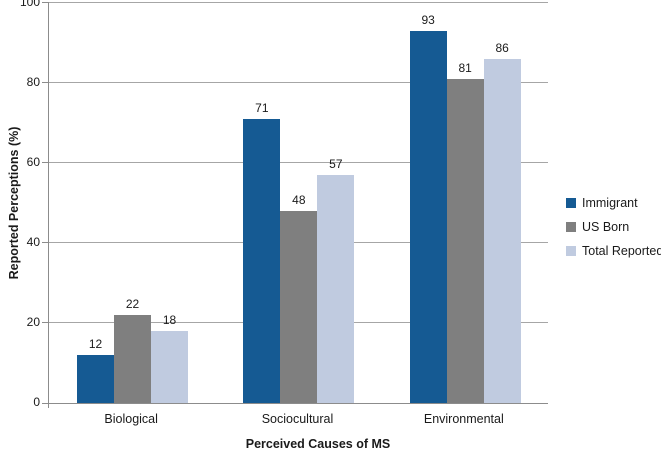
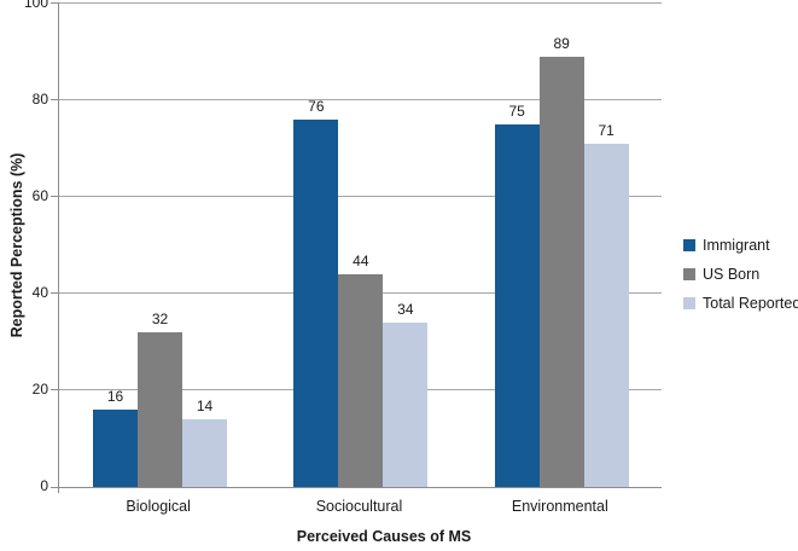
Immigrant/Biological: 12 -> 16
US Born/Biological: 22 -> 32
Total Reported/Biological: 18 -> 14
Immigrant/Sociocultural: 71 -> 76
US Born/Sociocultural: 48 -> 44
Total Reported/Sociocultural: 57 -> 34
Immigrant/Environmental: 93 -> 75
US Born/Environmental: 81 -> 89
Total Reported/Environmental: 86 -> 71
